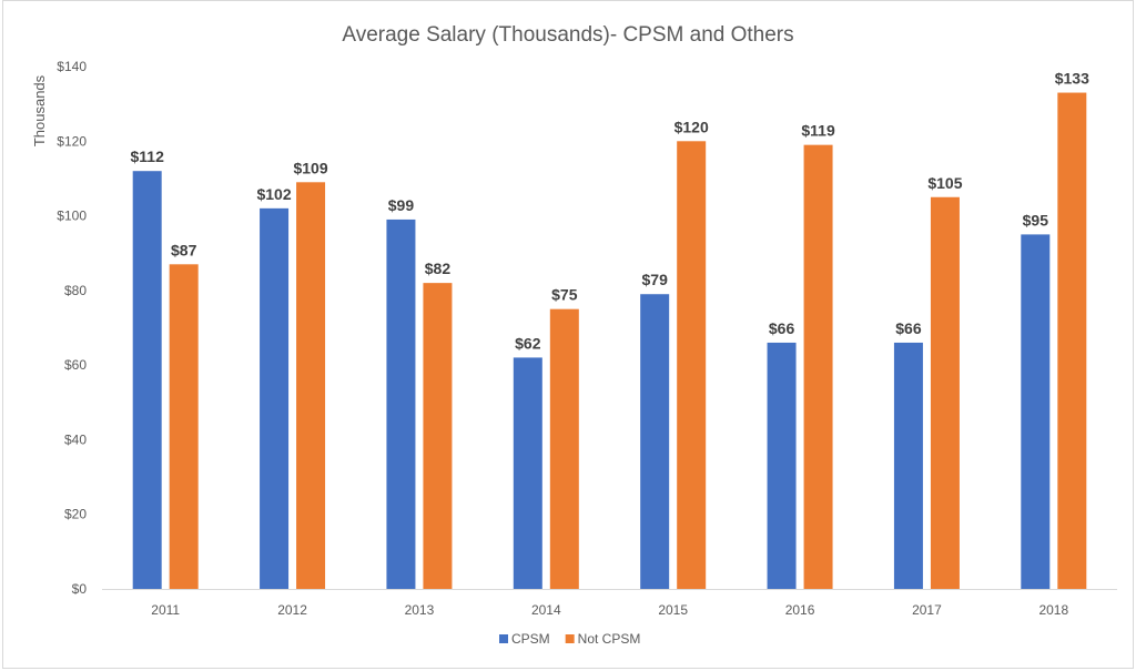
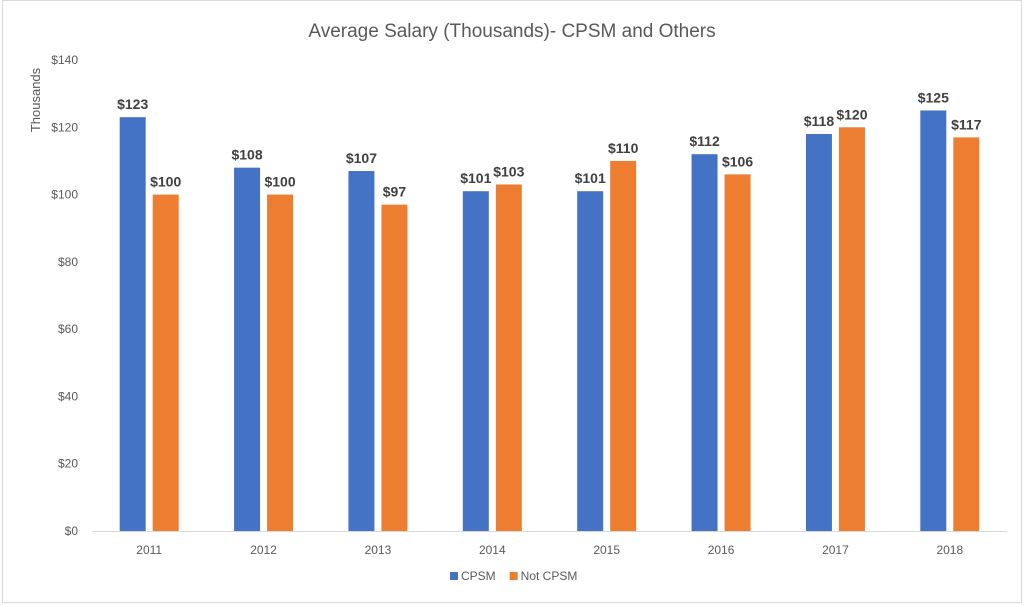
CPSM/2011: $112 -> $123
Not CPSM/2011: $87 -> $100
CPSM/2012: $102 -> $108
Not CPSM/2012: $109 -> $100
CPSM/2013: $99 -> $107
Not CPSM/2013: $82 -> $97
CPSM/2014: $62 -> $101
Not CPSM/2014: $75 -> $103
CPSM/2015: $79 -> $101
Not CPSM/2015: $120 -> $110
CPSM/2016: $66 -> $112
Not CPSM/2016: $119 -> $106
CPSM/2017: $66 -> $118
Not CPSM/2017: $105 -> $120
CPSM/2018: $95 -> $125
Not CPSM/2018: $133 -> $117
